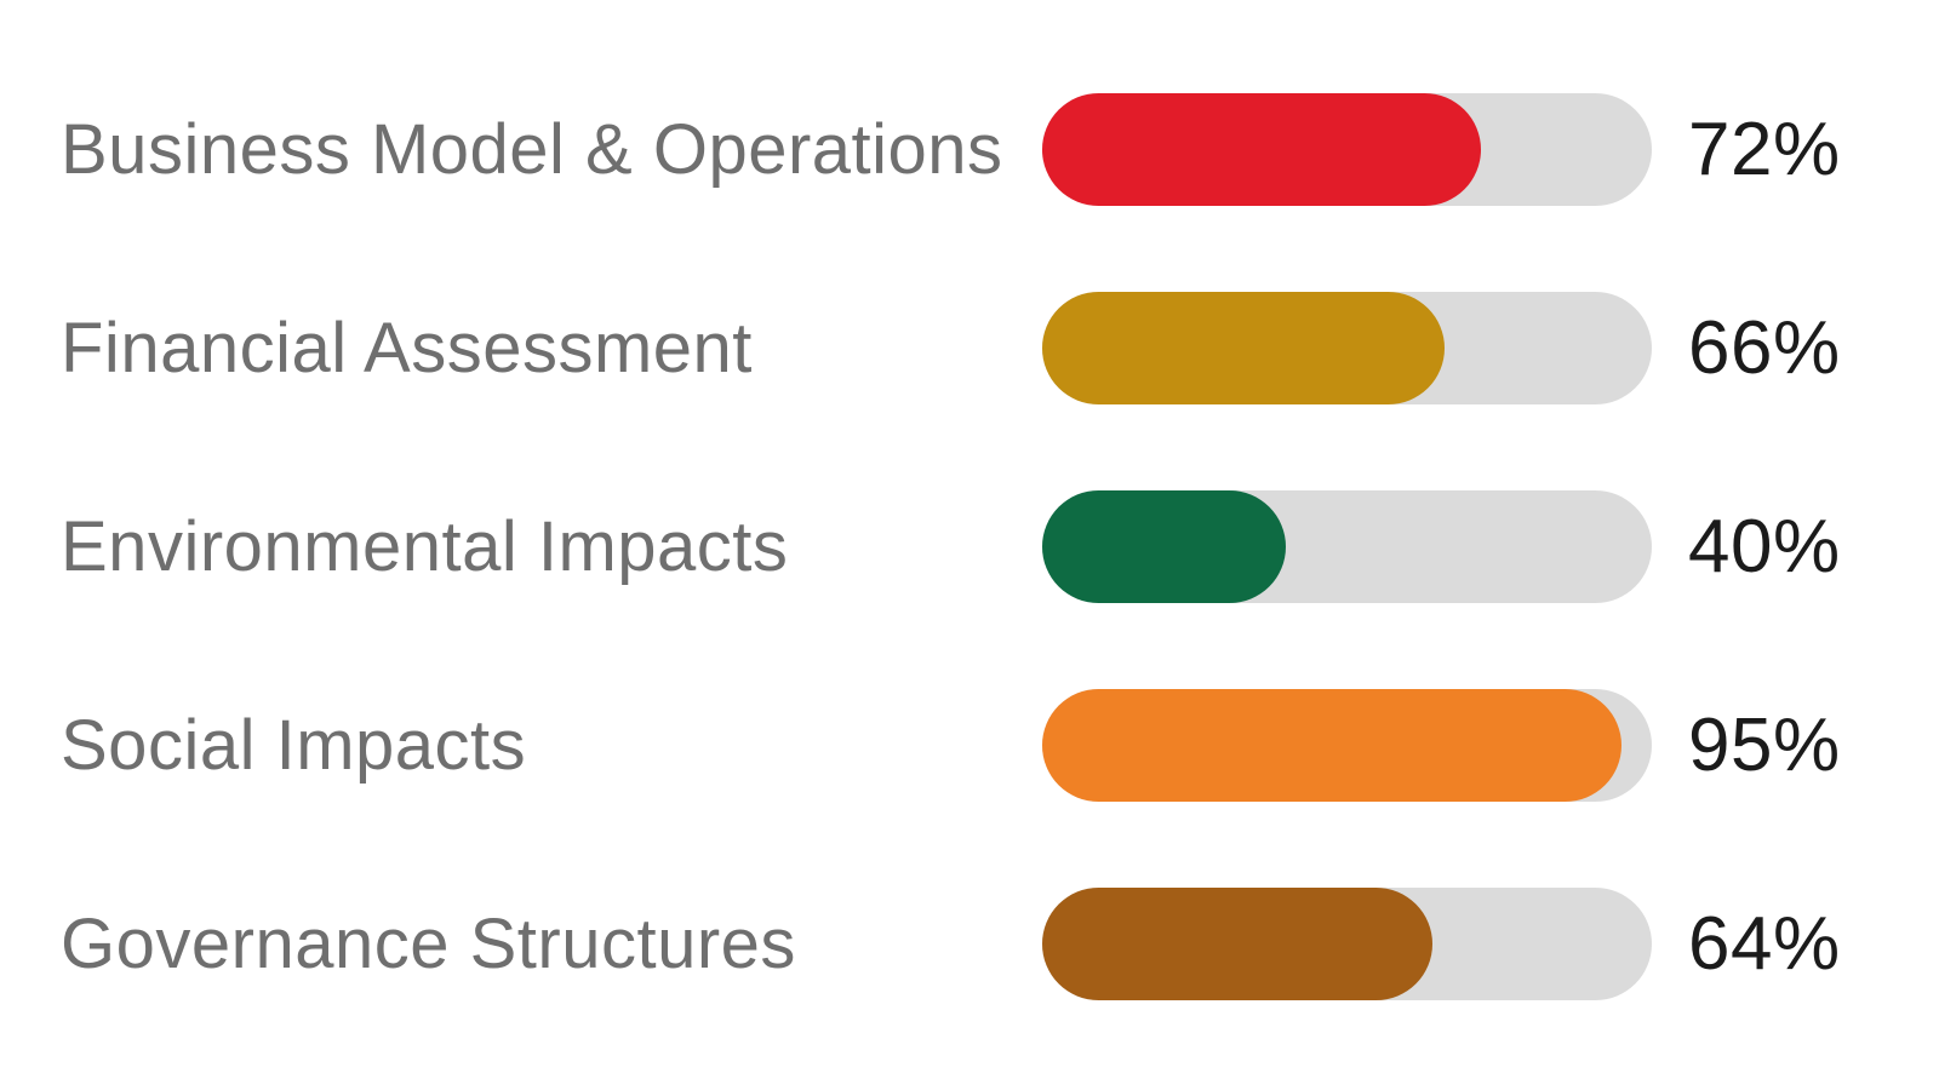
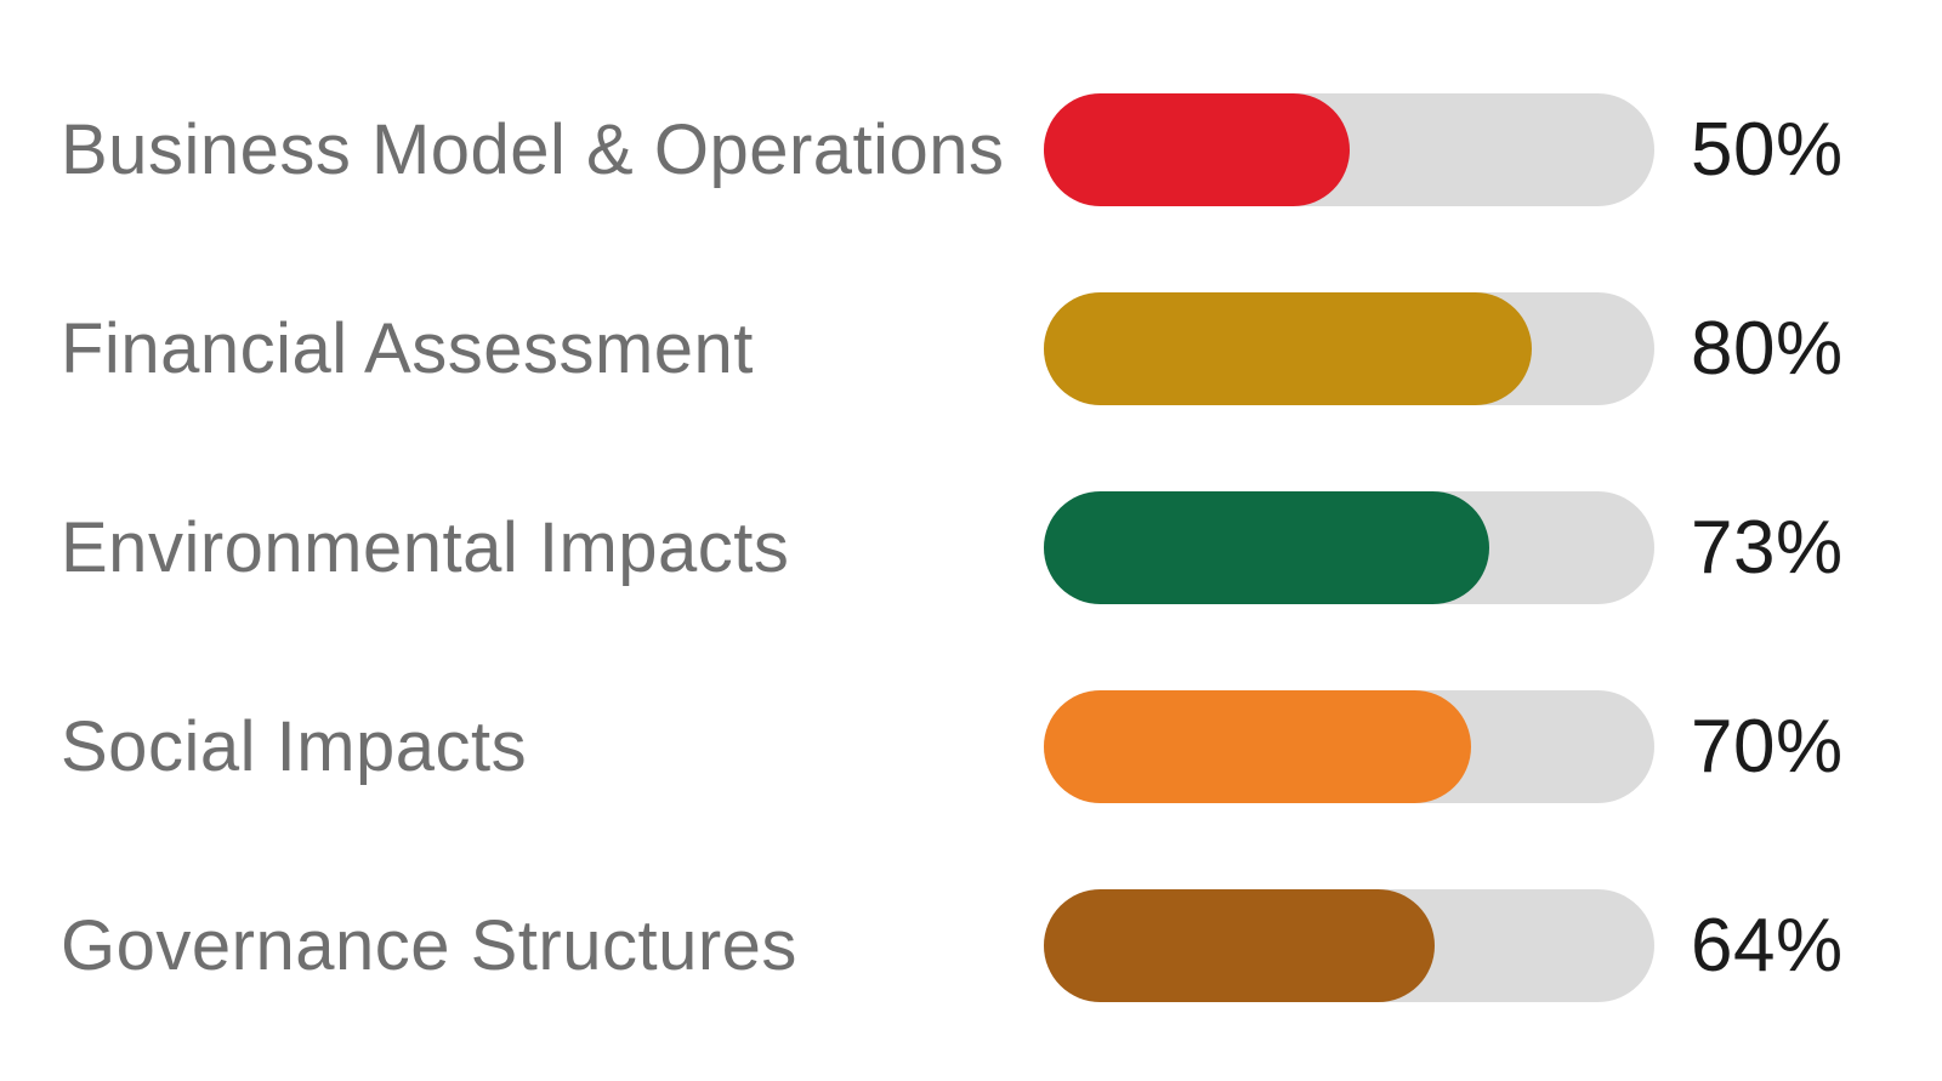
Business Model & Operations: 72% -> 50%
Financial Assessment: 66% -> 80%
Environmental Impacts: 40% -> 73%
Social Impacts: 95% -> 70%
